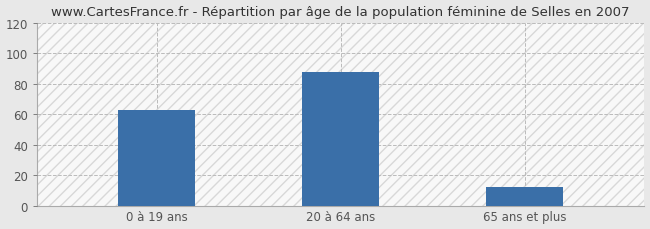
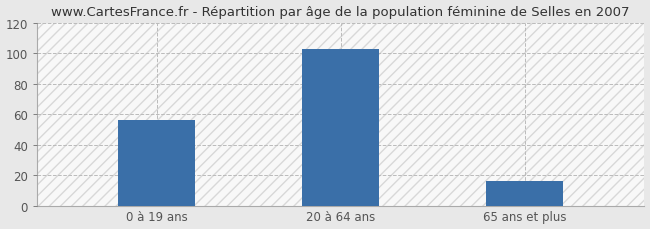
0 à 19 ans: 63 -> 56
20 à 64 ans: 88 -> 103
65 ans et plus: 12 -> 16
